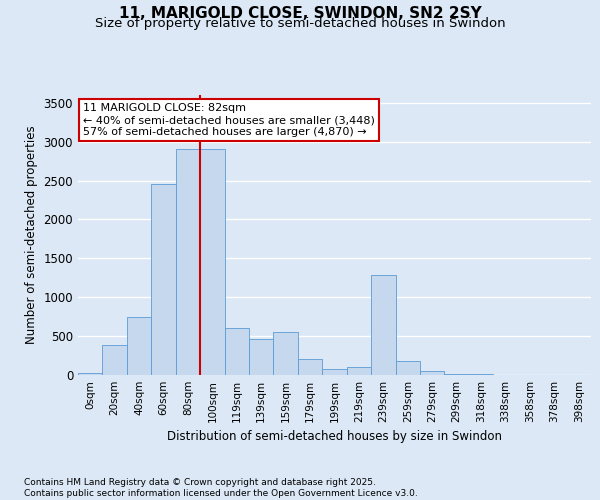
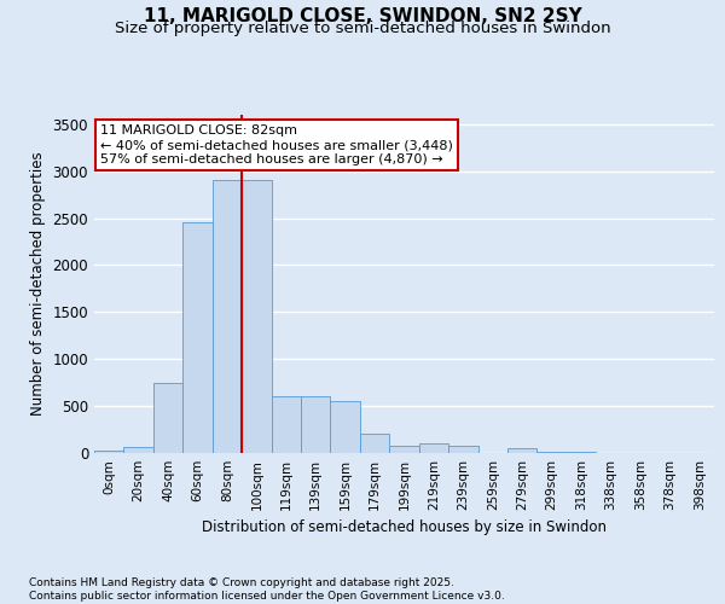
20sqm: 380 -> 70
139sqm: 460 -> 600
239sqm: 1280 -> 80
259sqm: 180 -> 0
